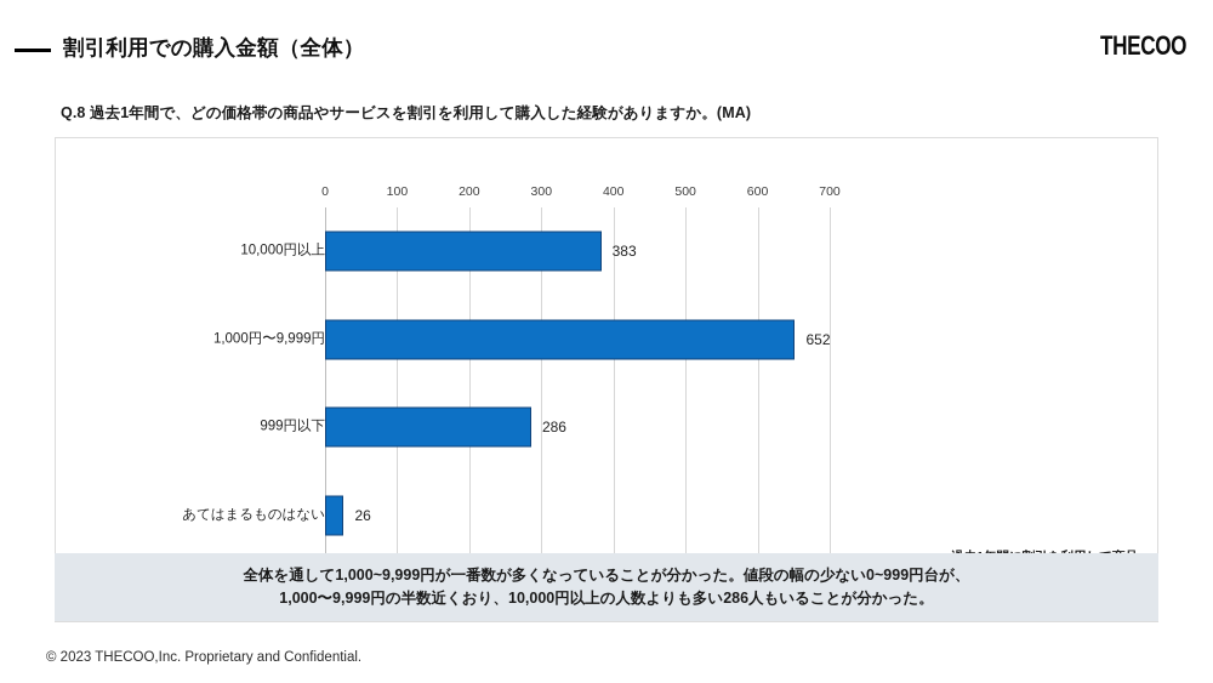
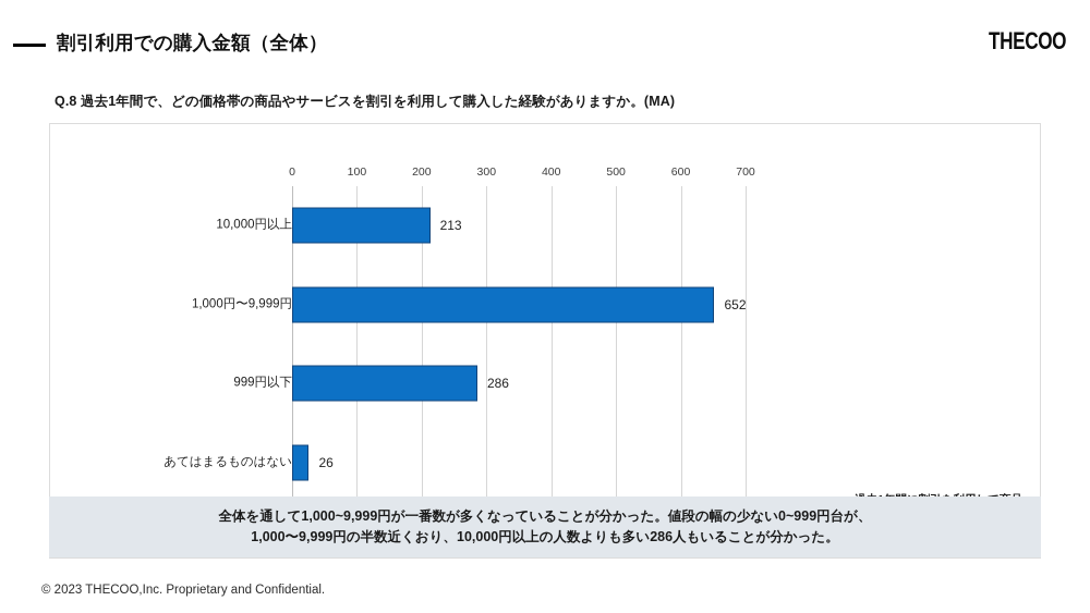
10,000円以上: 383 -> 213
